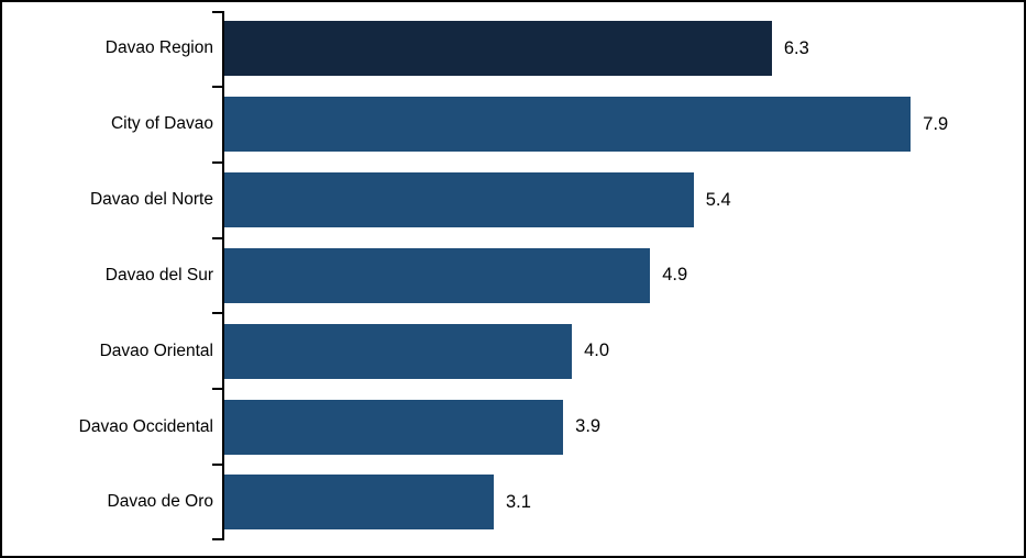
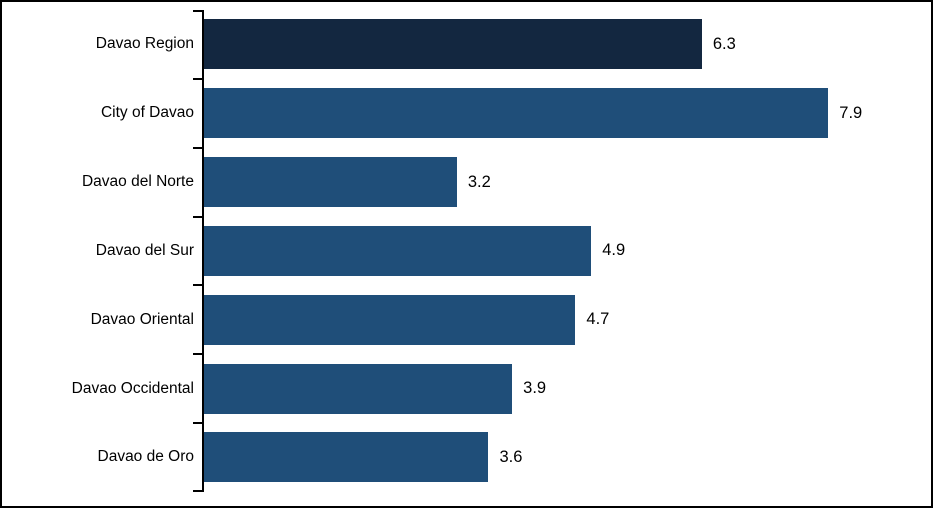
Davao del Norte: 5.4 -> 3.2
Davao Oriental: 4.0 -> 4.7
Davao de Oro: 3.1 -> 3.6
